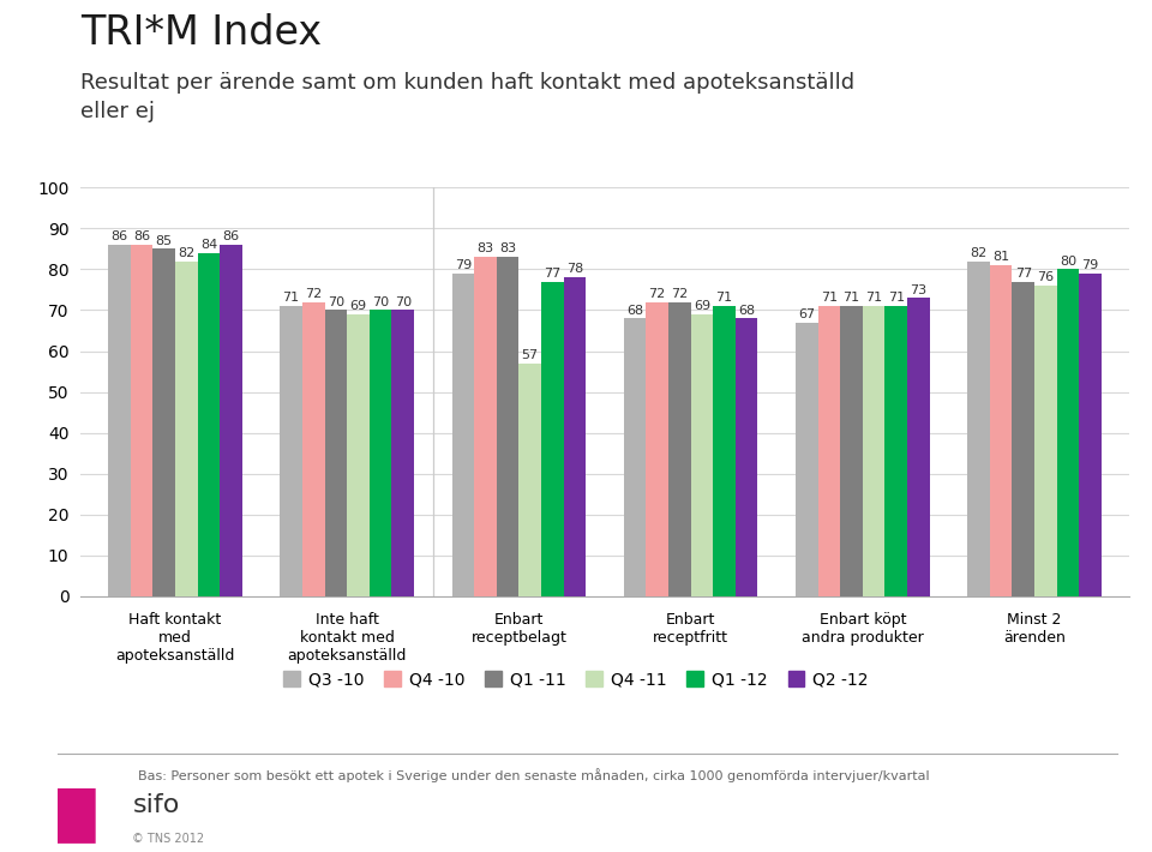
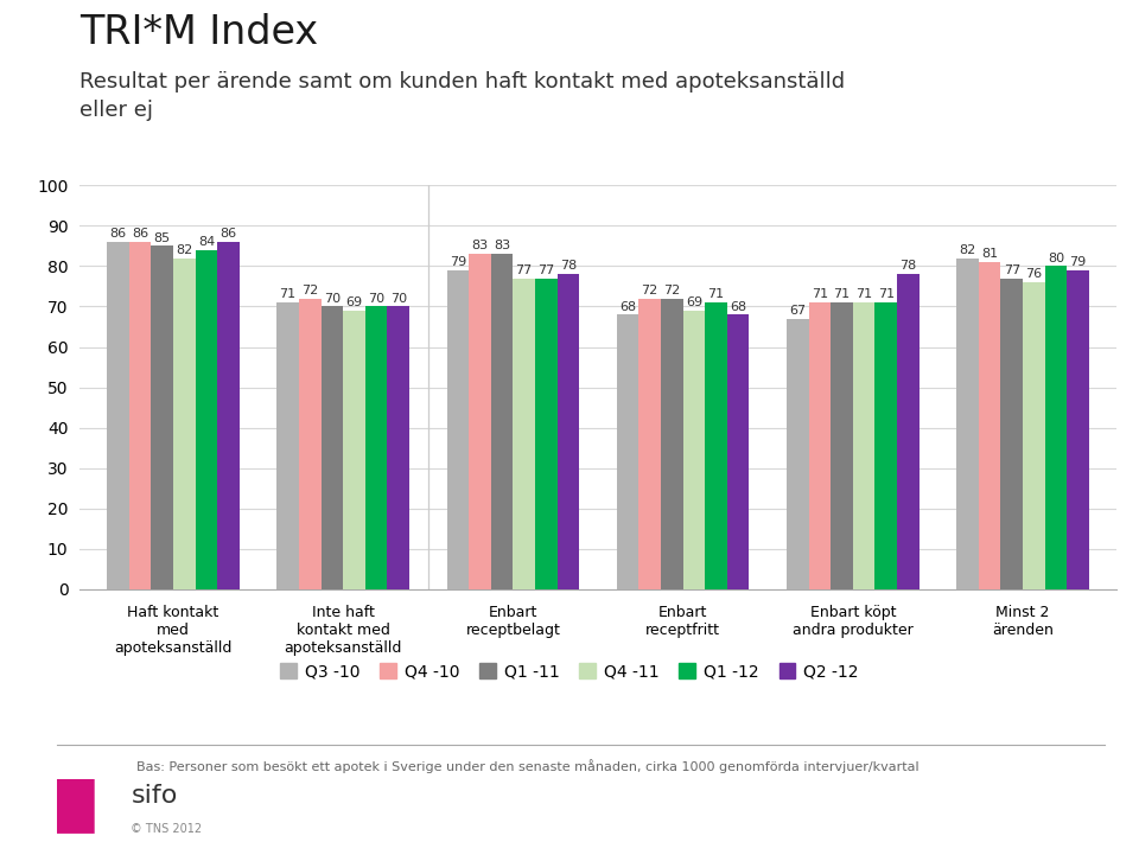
Q4 -11/Enbart receptbelagt: 57 -> 77
Q2 -12/Enbart köpt andra produkter: 73 -> 78
